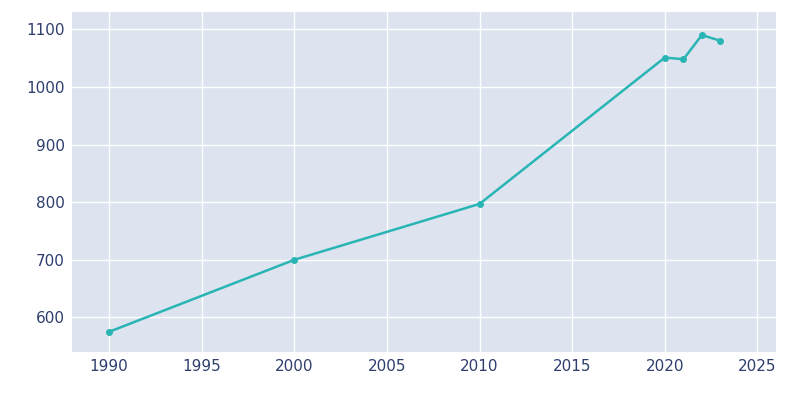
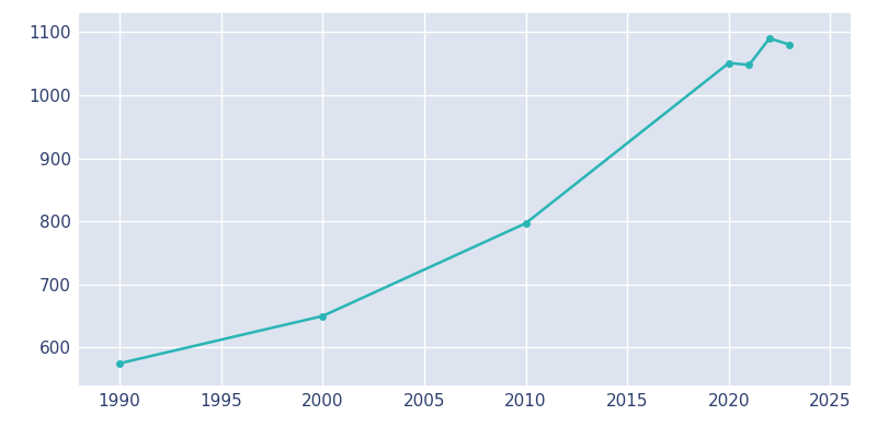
2000: 700 -> 650
